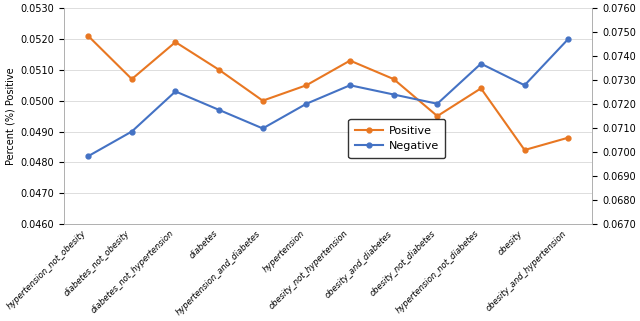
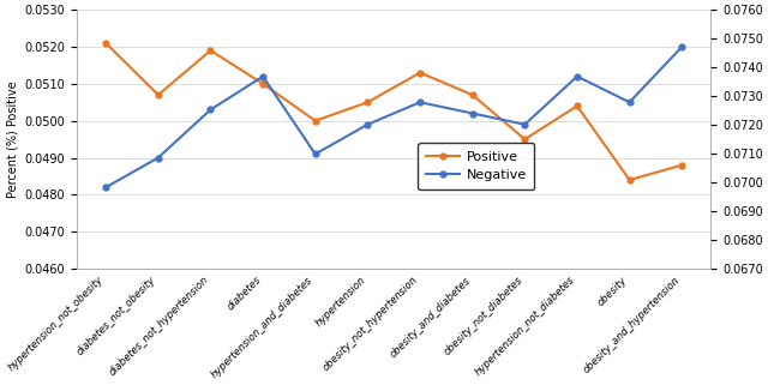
Negative/diabetes: 0.0497 -> 0.0512
